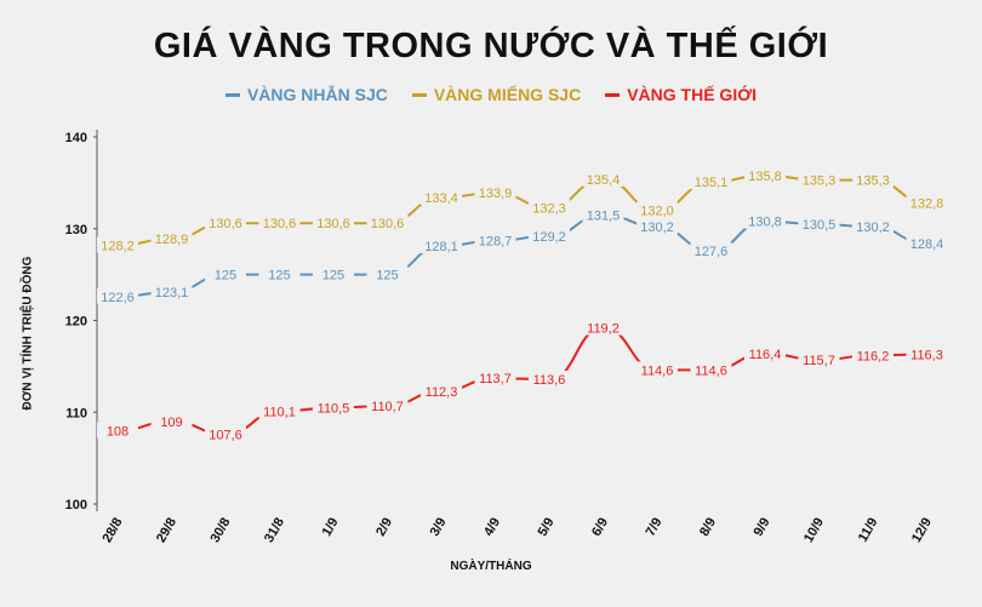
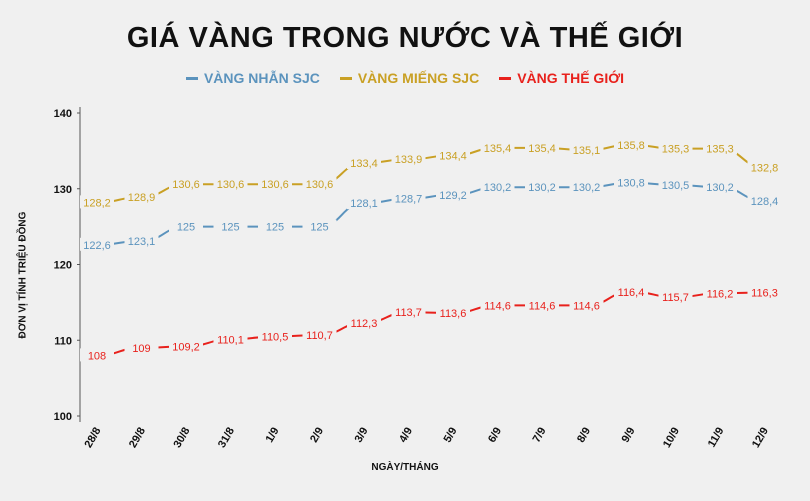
VÀNG THẾ GIỚI/30/8: 107,6 -> 109,2
VÀNG MIẾNG SJC/5/9: 132,3 -> 134,4
VÀNG NHẪN SJC/6/9: 131,5 -> 130,2
VÀNG THẾ GIỚI/6/9: 119,2 -> 114,6
VÀNG MIẾNG SJC/7/9: 132,0 -> 135,4
VÀNG NHẪN SJC/8/9: 127,6 -> 130,2
